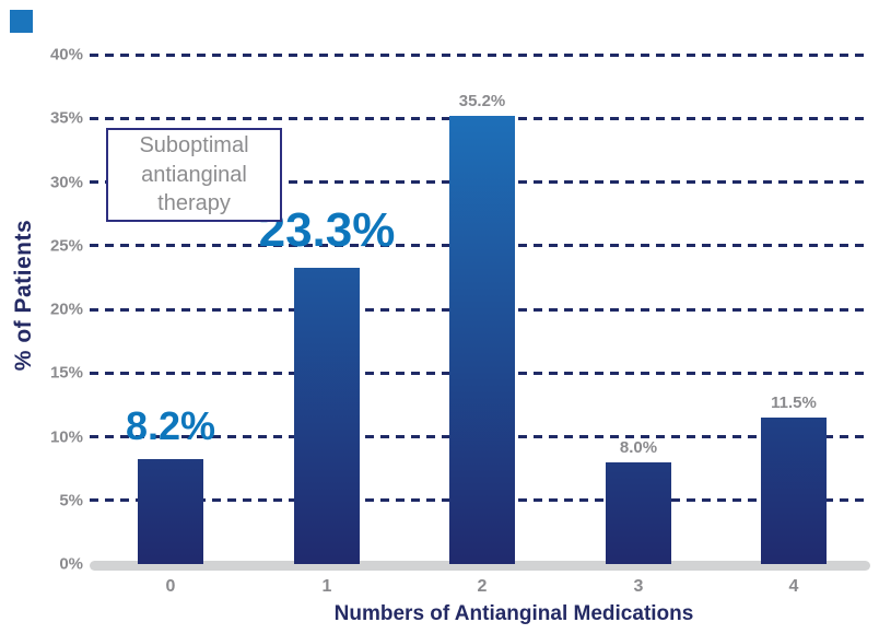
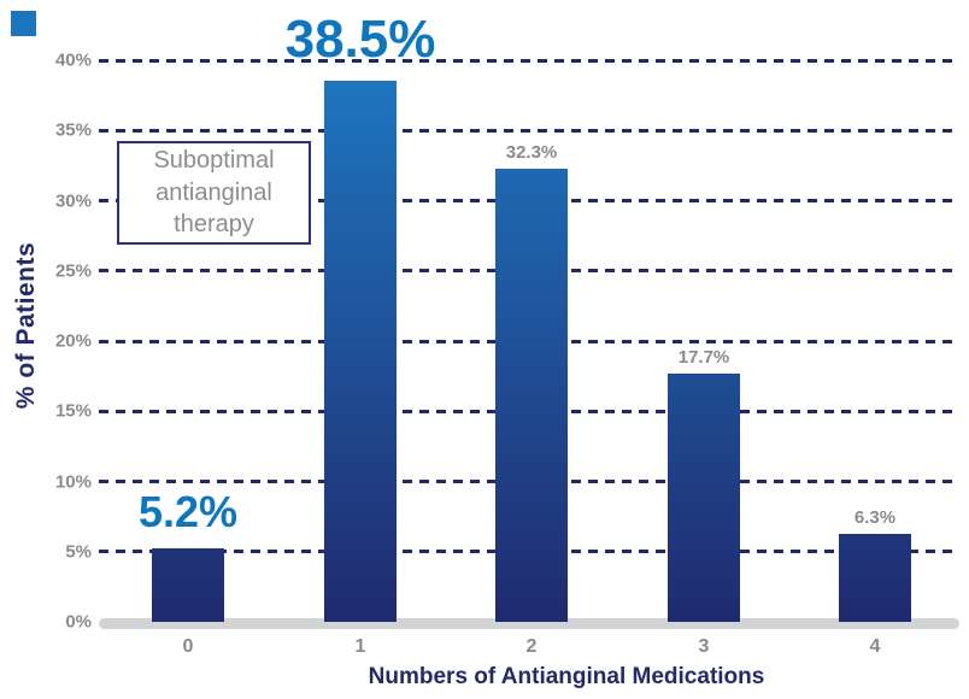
0: 8.2% -> 5.2%
1: 23.3% -> 38.5%
2: 35.2% -> 32.3%
3: 8.0% -> 17.7%
4: 11.5% -> 6.3%
